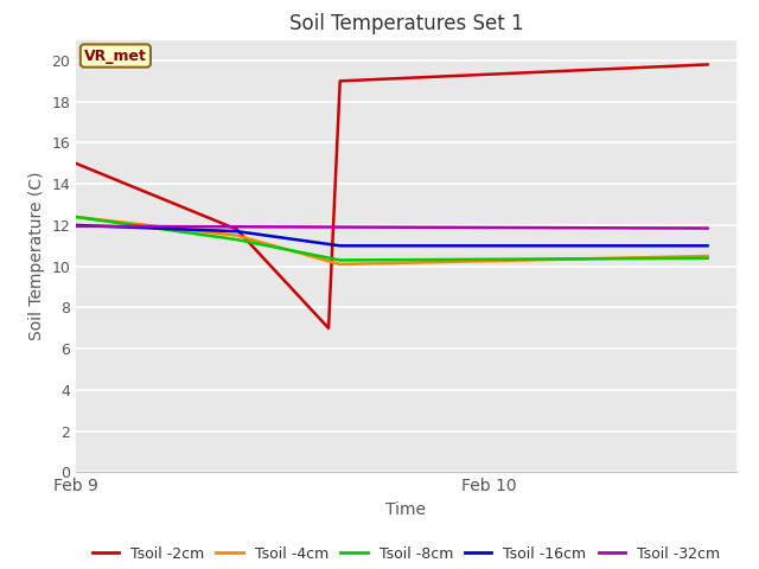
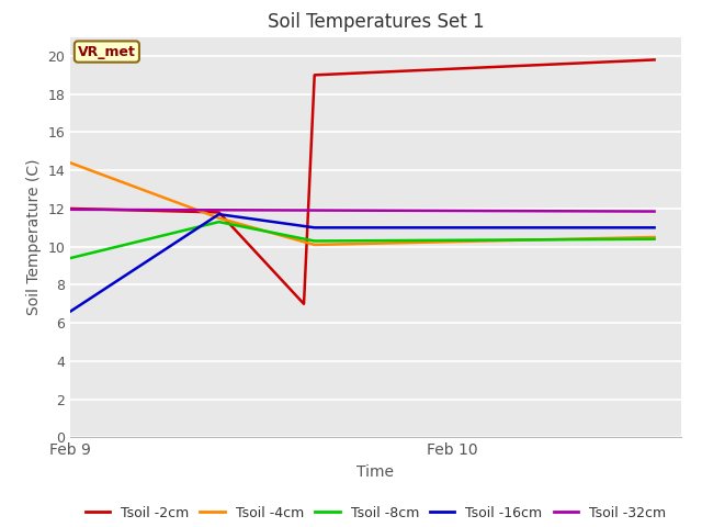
Tsoil -2cm/Feb 9: 15.0 -> 12.0
Tsoil -4cm/Feb 9: 12.4 -> 14.4
Tsoil -8cm/Feb 9: 12.4 -> 9.4
Tsoil -16cm/Feb 9: 12.0 -> 6.6
